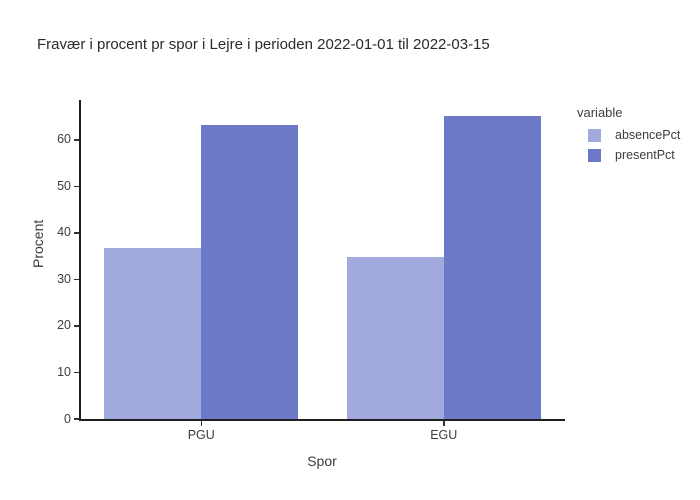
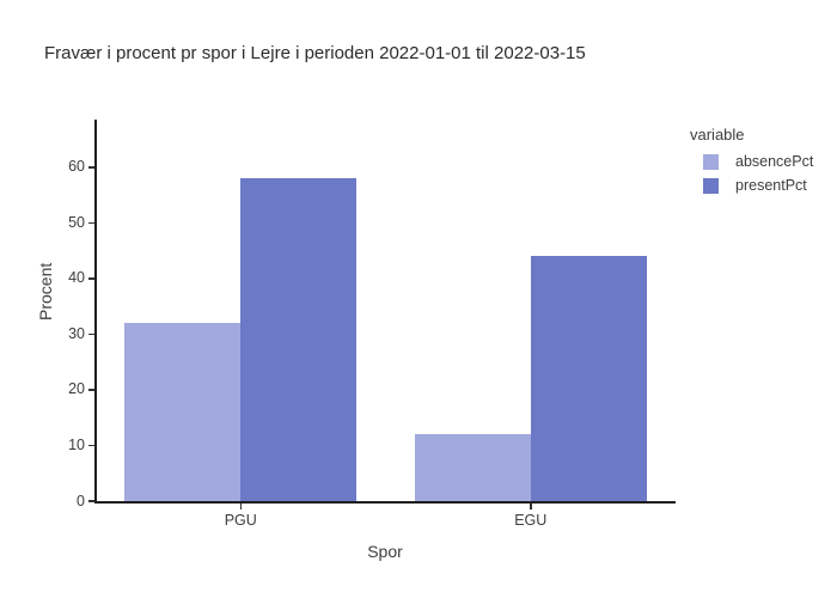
absencePct/PGU: 37 -> 32
presentPct/PGU: 63 -> 58
absencePct/EGU: 35 -> 12
presentPct/EGU: 65 -> 44
